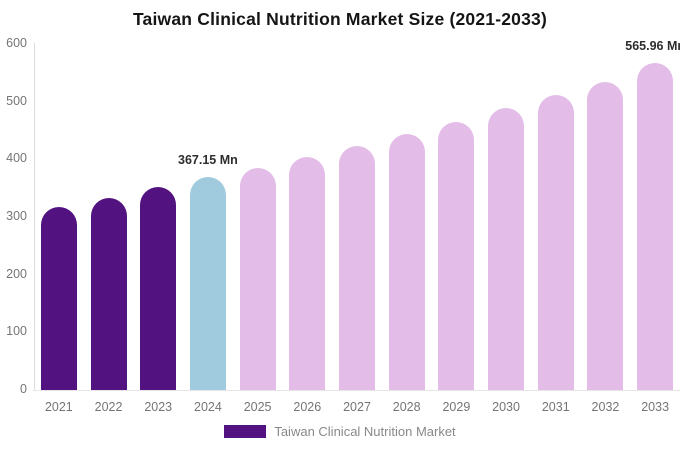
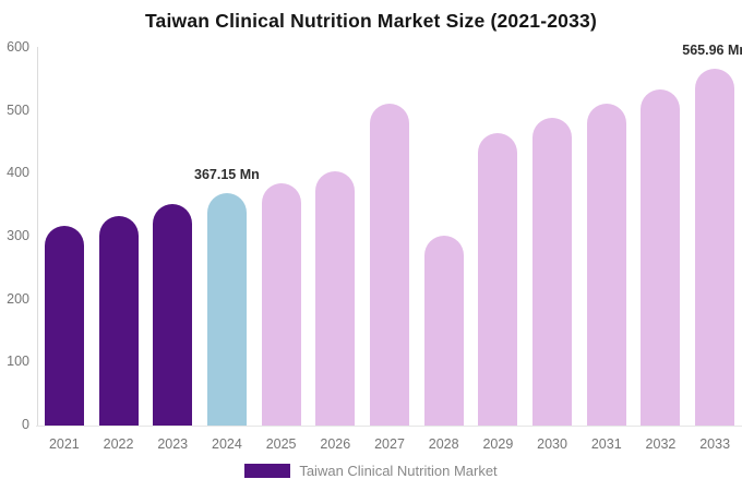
2027: 420 -> 510
2028: 440 -> 300
